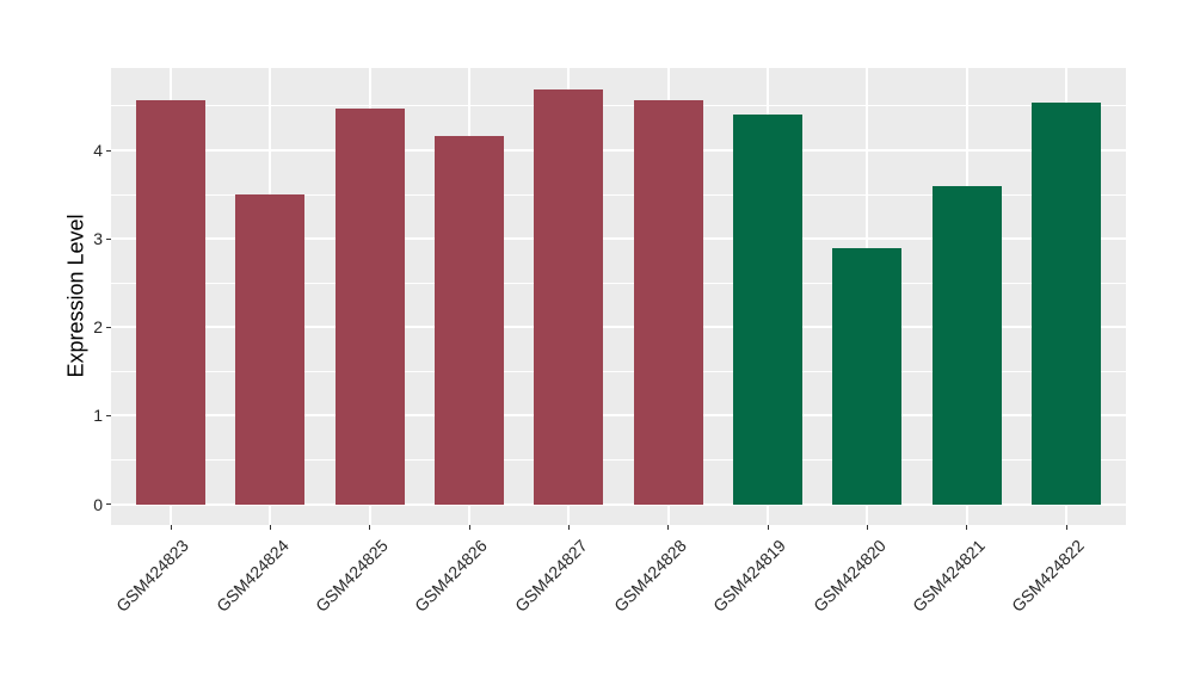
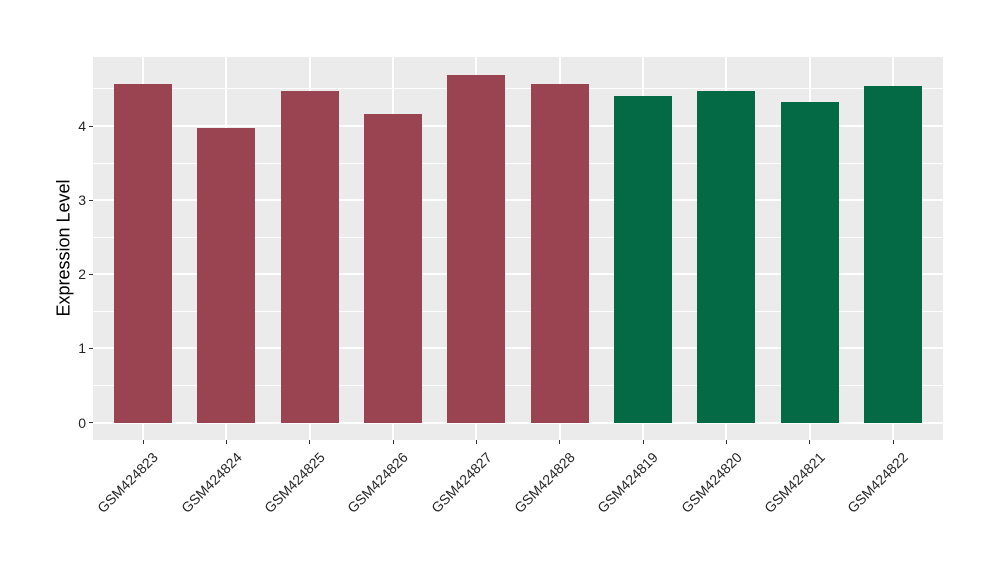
GSM424824: 3.5 -> 4.0
GSM424820: 2.9 -> 4.5
GSM424821: 3.6 -> 4.3
